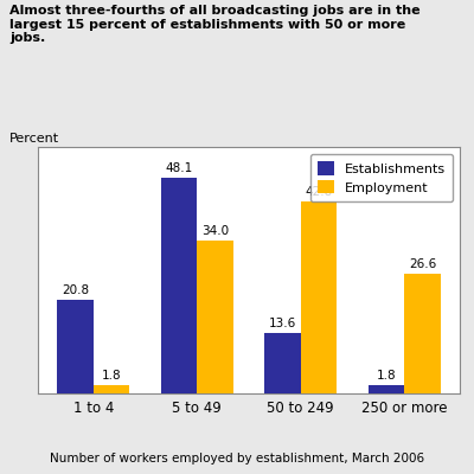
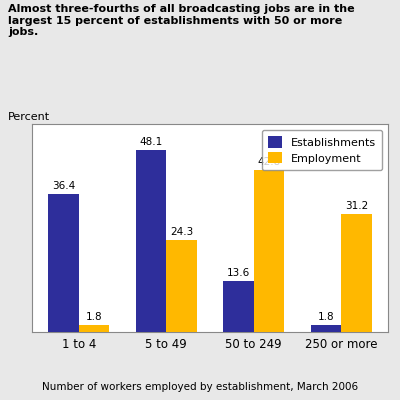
Establishments/1 to 4: 20.8 -> 36.4
Employment/5 to 49: 34.0 -> 24.3
Employment/250 or more: 26.6 -> 31.2
